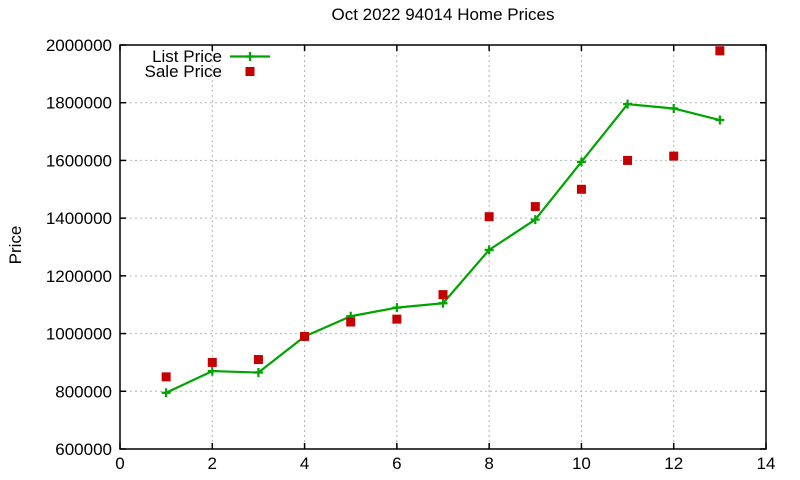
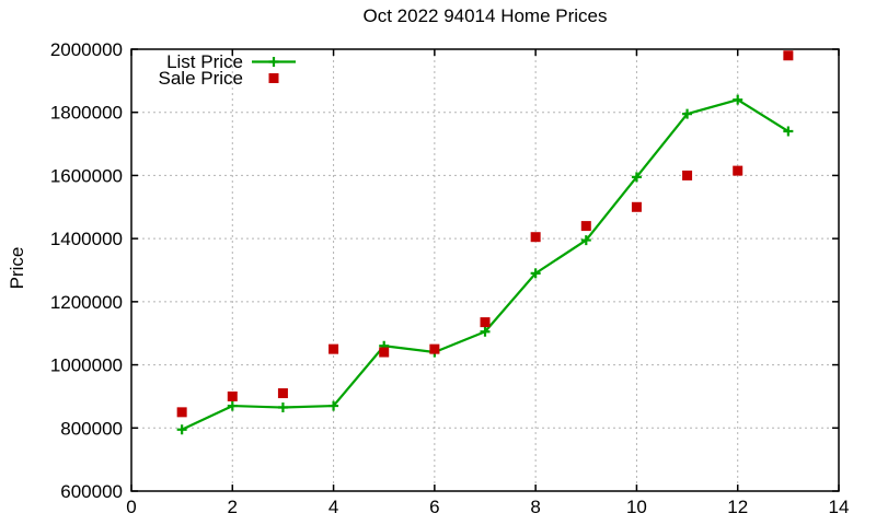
List Price/4: 990000 -> 870000
Sale Price/4: 990000 -> 1050000
List Price/6: 1090000 -> 1040000
List Price/12: 1780000 -> 1840000
